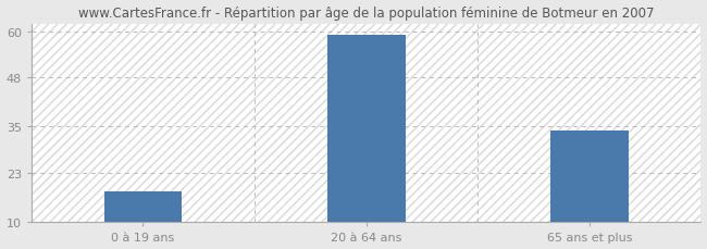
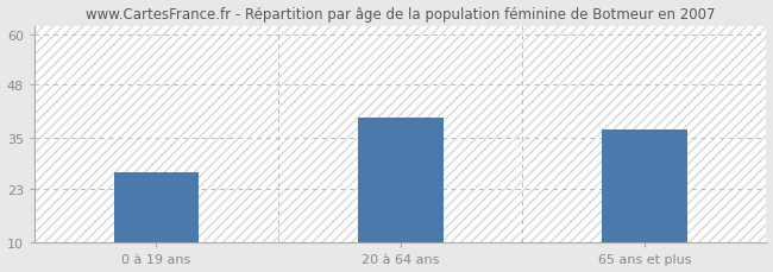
0 à 19 ans: 18 -> 27
20 à 64 ans: 59 -> 40
65 ans et plus: 34 -> 37
